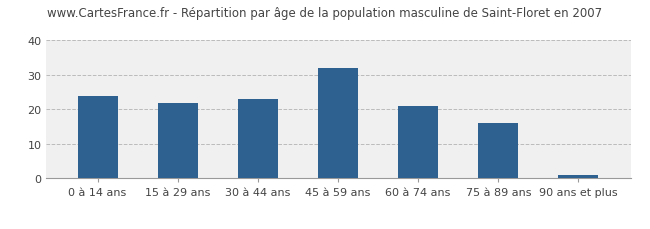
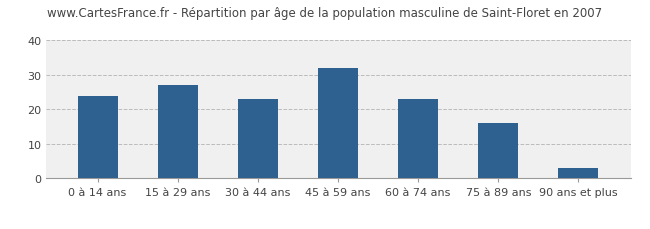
15 à 29 ans: 22 -> 27
60 à 74 ans: 21 -> 23
90 ans et plus: 1 -> 3
